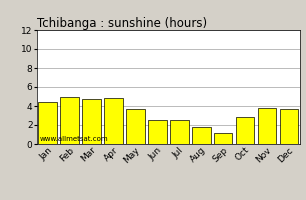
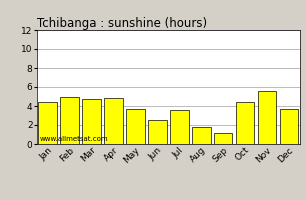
Jul: 2.5 -> 3.6
Oct: 2.8 -> 4.4
Nov: 3.8 -> 5.6
